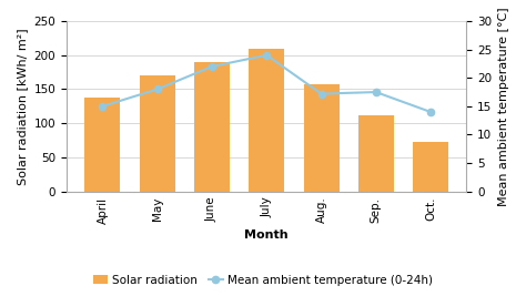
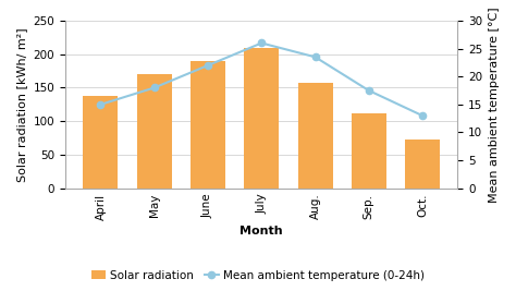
Mean ambient temperature (0-24h)/July: 24.0 -> 26.0
Mean ambient temperature (0-24h)/Aug.: 17.2 -> 23.5
Mean ambient temperature (0-24h)/Oct.: 14.0 -> 13.0
